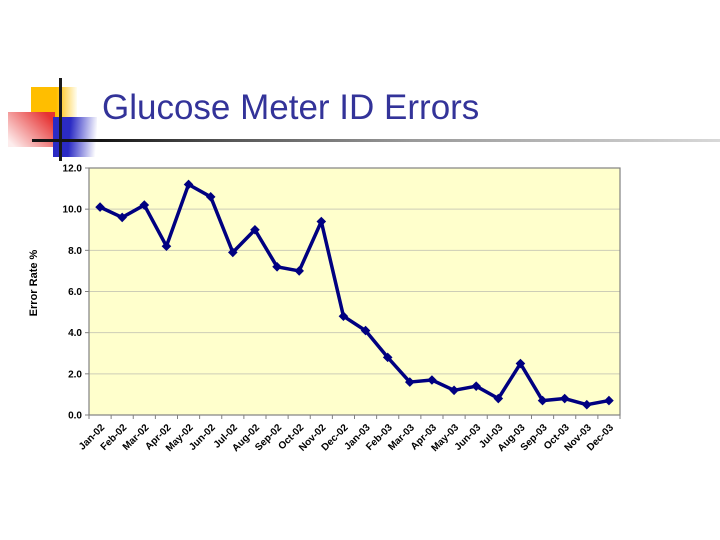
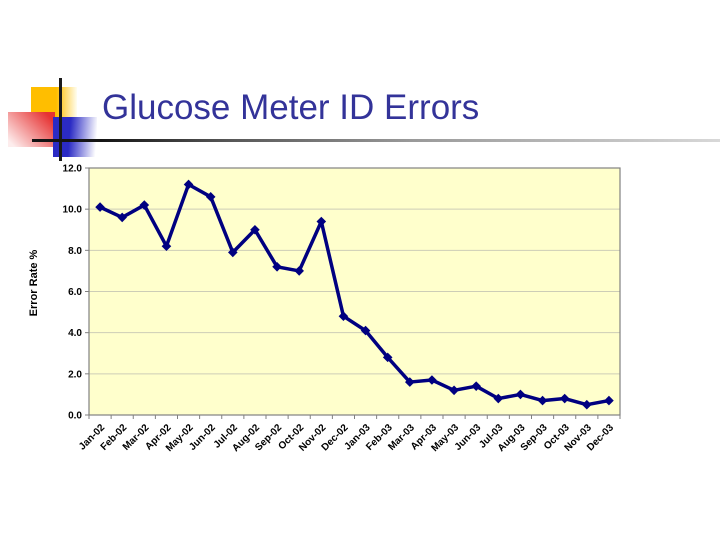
Aug-03: 2.5 -> 1.0
